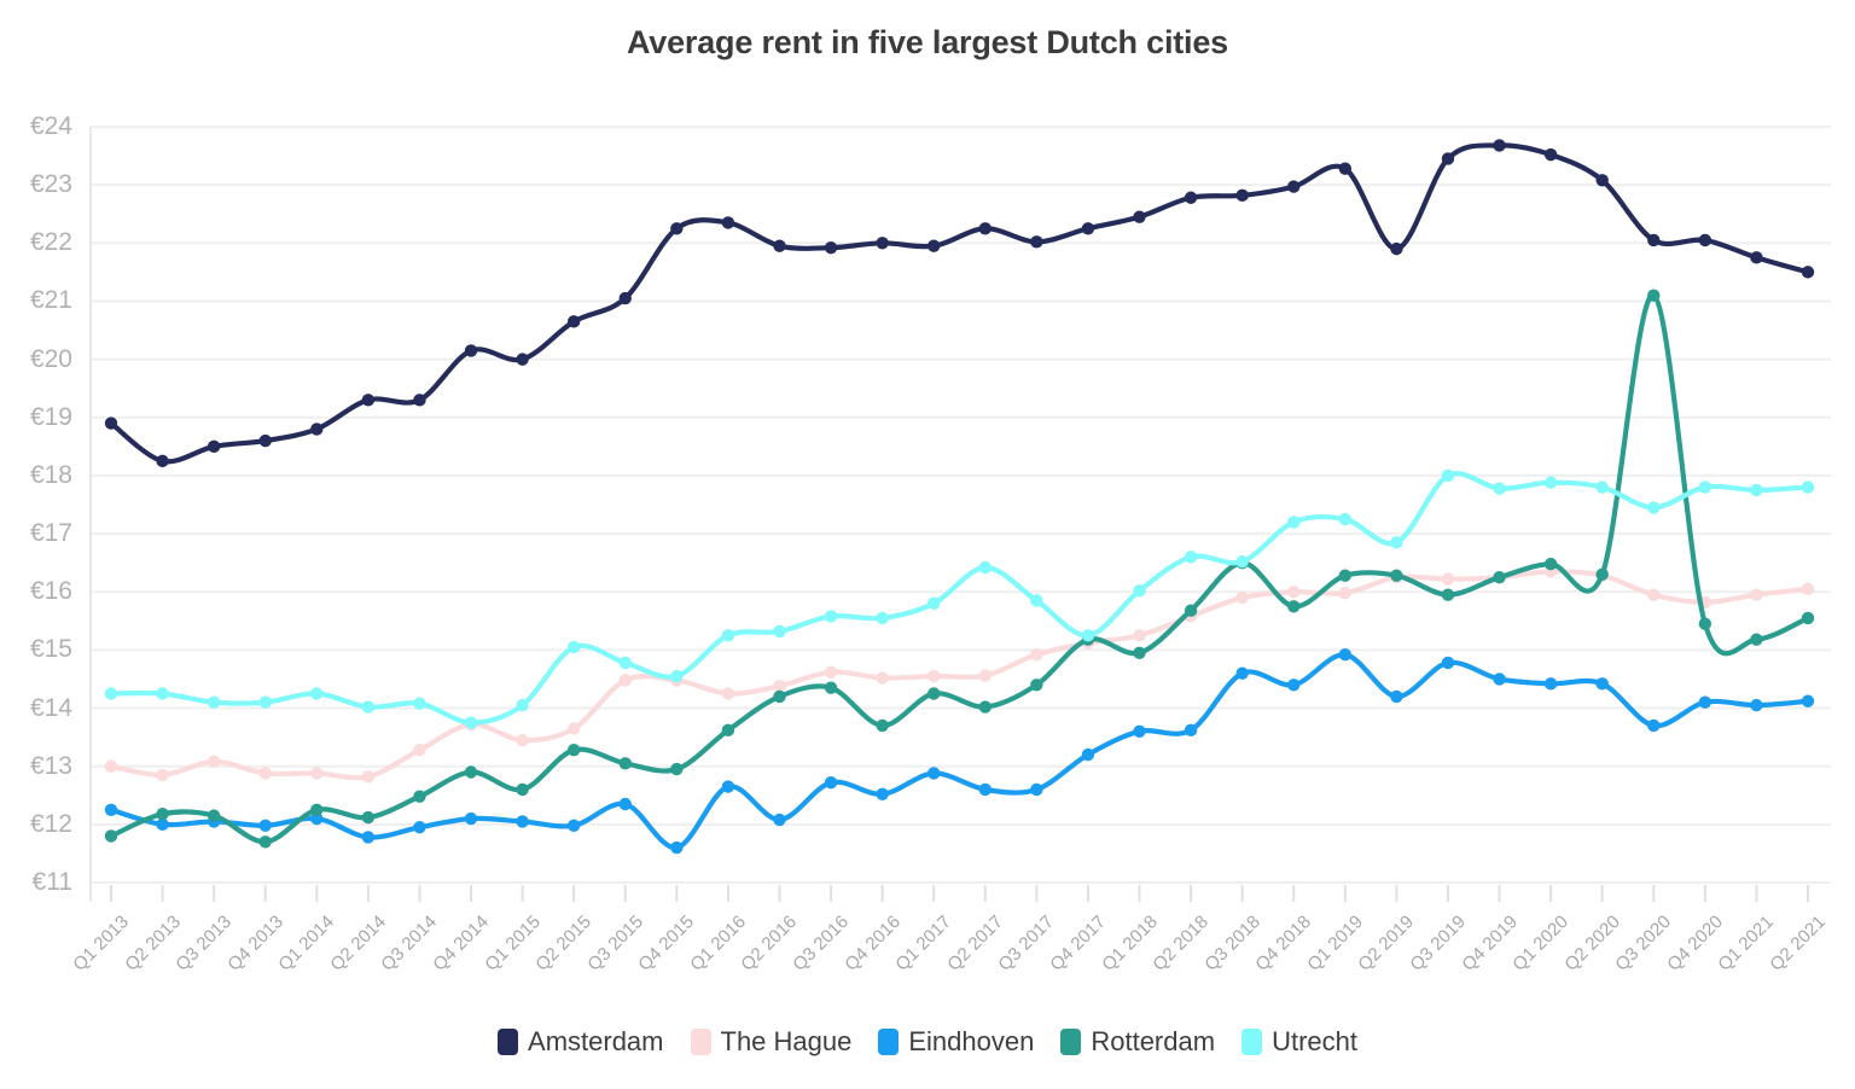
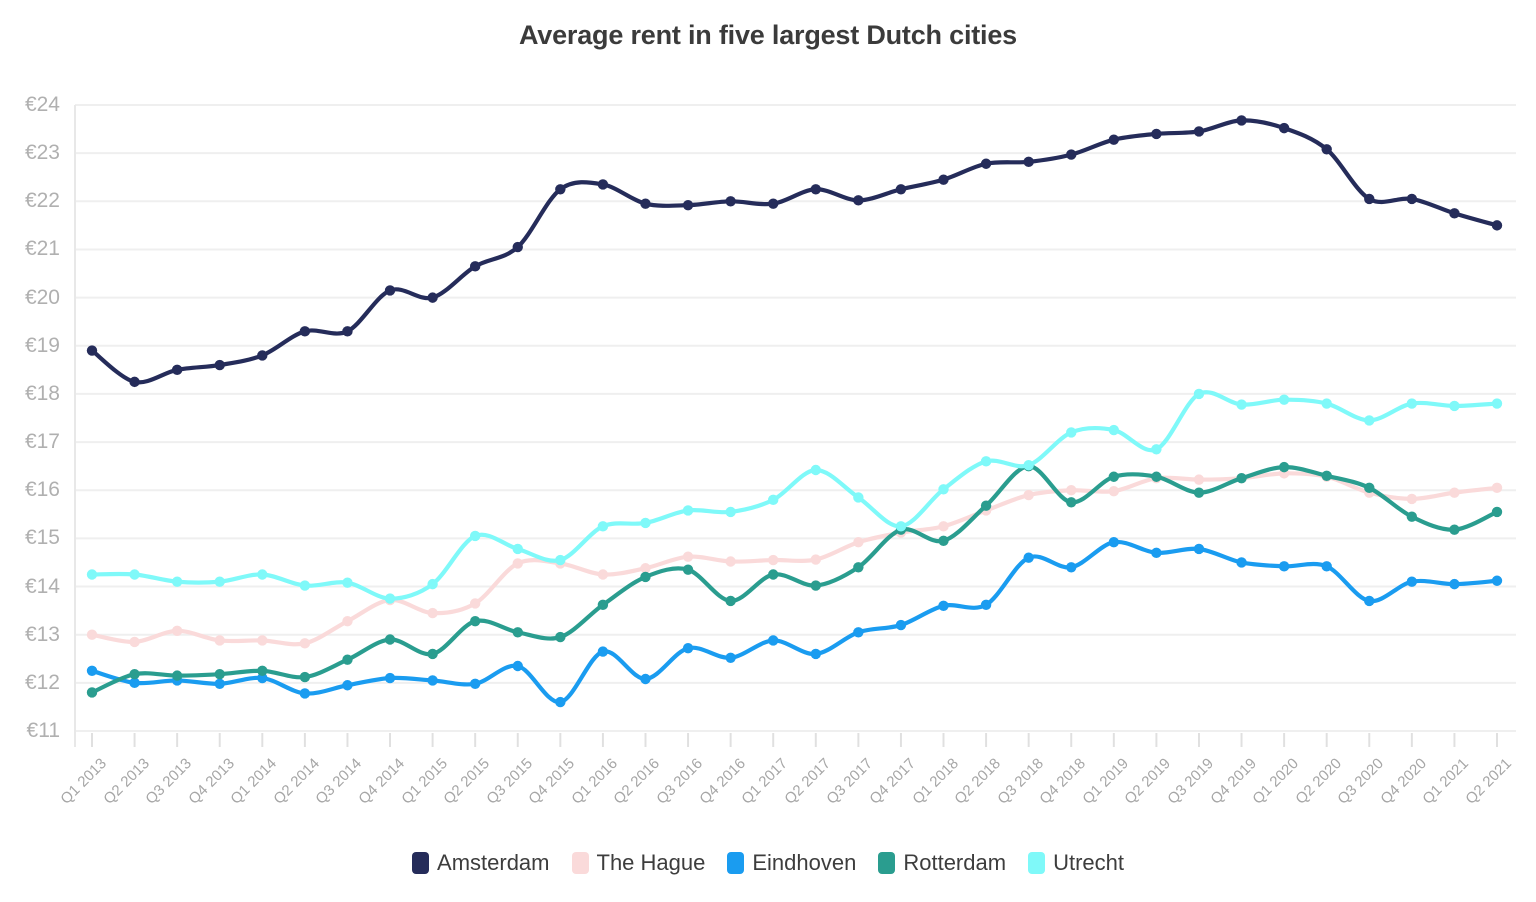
Rotterdam/Q4 2013: €11.7 -> €12.2
Eindhoven/Q3 2017: €12.6 -> €13.1
Amsterdam/Q2 2019: €21.9 -> €23.4
Eindhoven/Q2 2019: €14.2 -> €14.7
Rotterdam/Q3 2020: €21.1 -> €16.1
